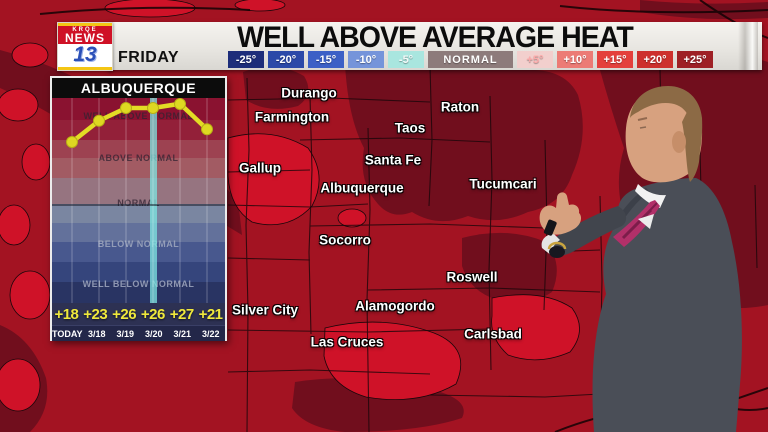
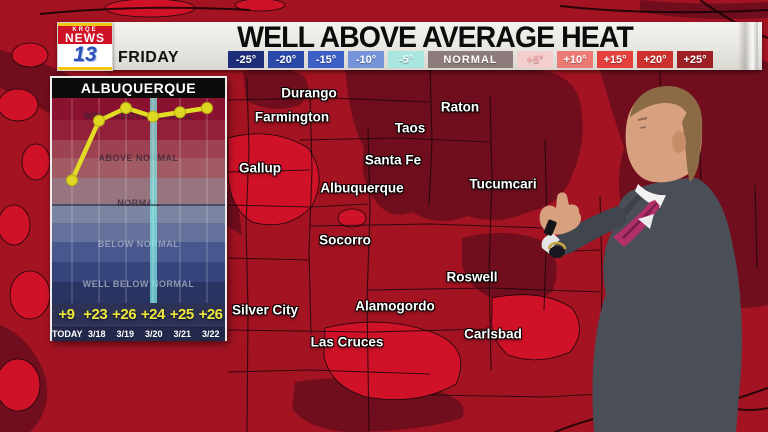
TODAY: +18 -> +9
3/20: +26 -> +24
3/21: +27 -> +25
3/22: +21 -> +26
